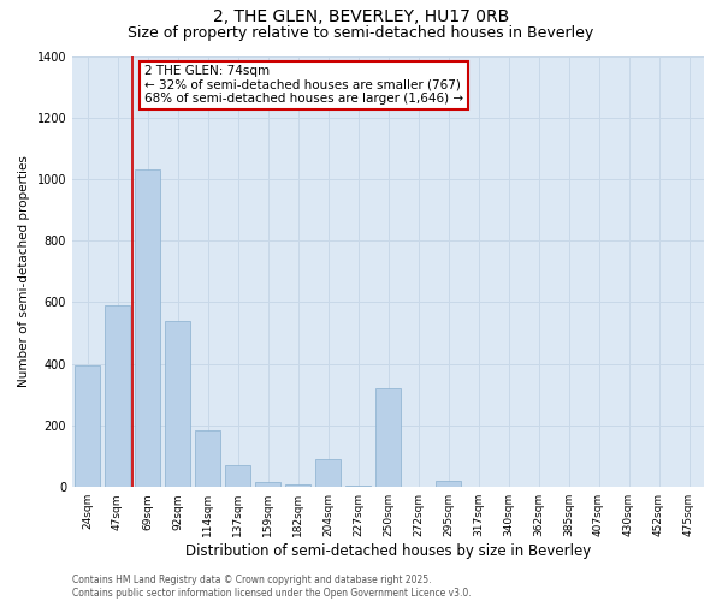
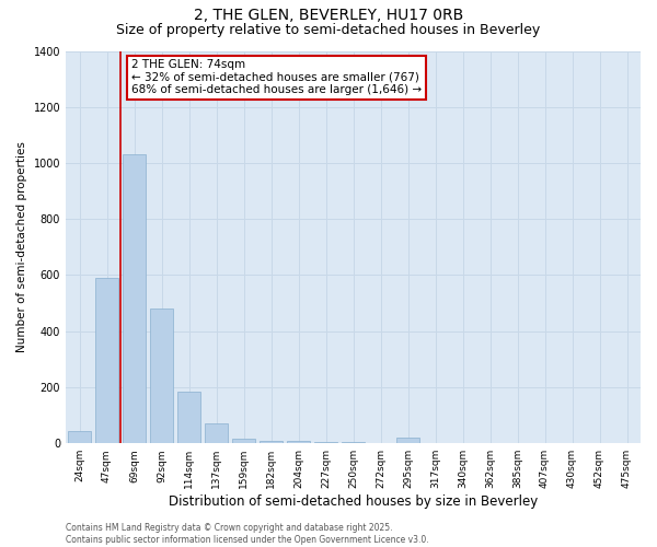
24sqm: 395 -> 45
92sqm: 540 -> 480
204sqm: 90 -> 7
250sqm: 320 -> 5
